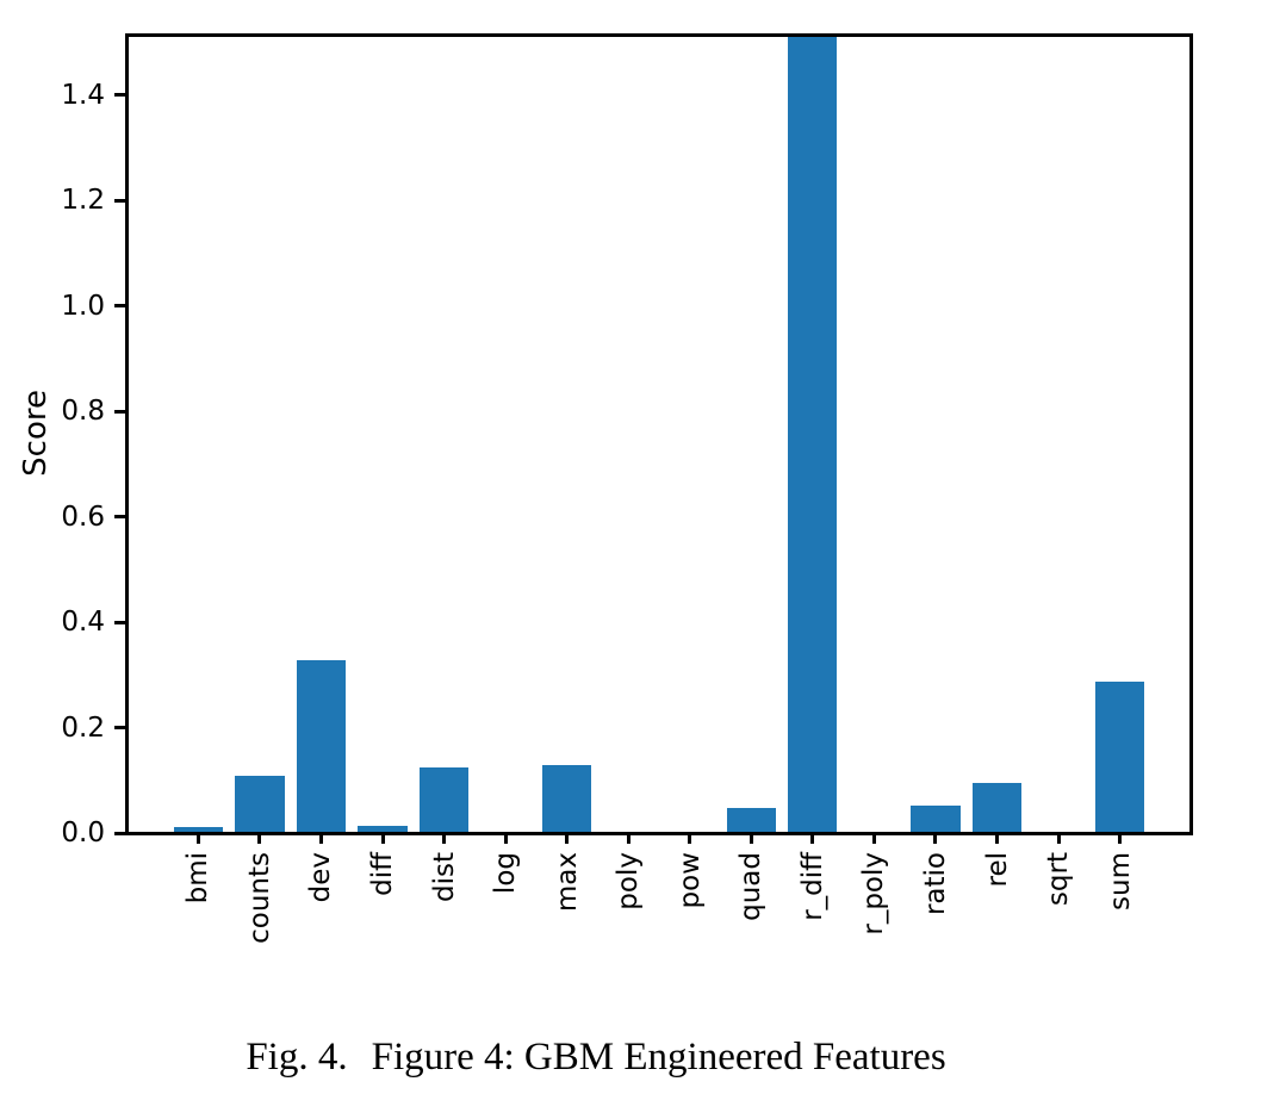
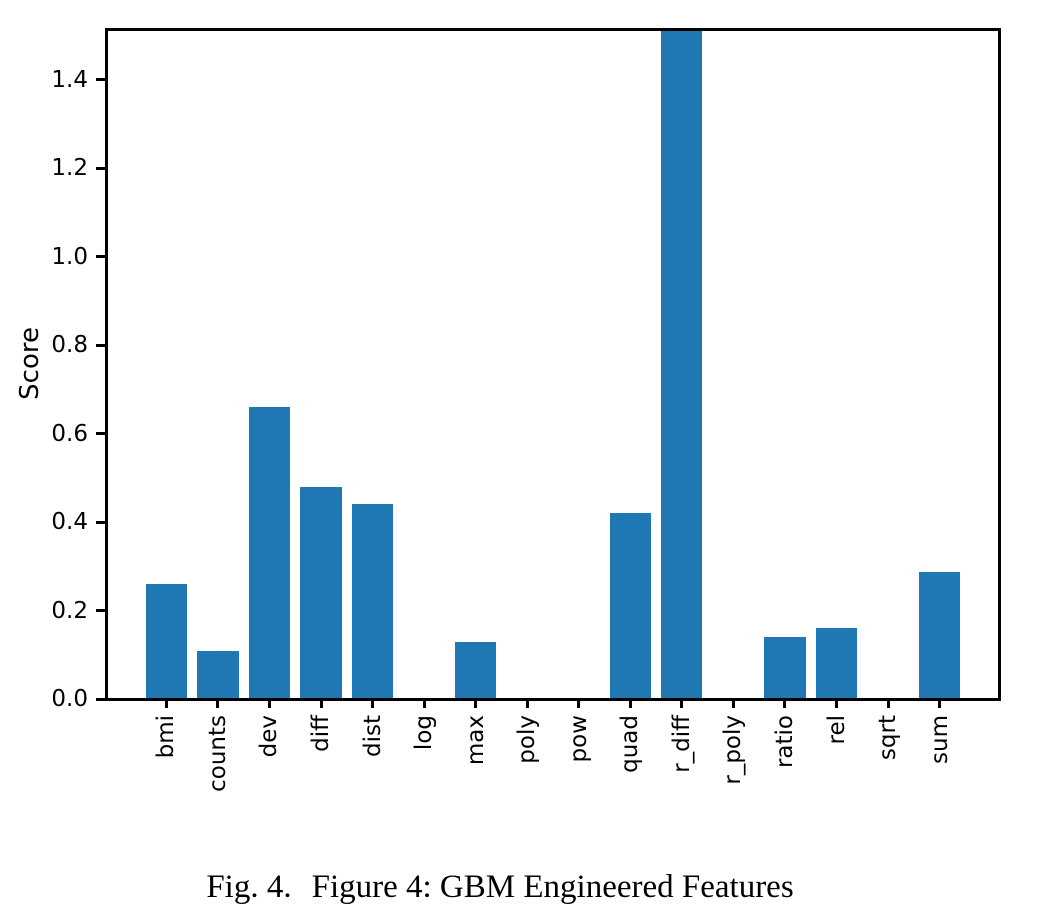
bmi: 0.01 -> 0.26
dev: 0.33 -> 0.66
diff: 0.01 -> 0.48
dist: 0.12 -> 0.44
quad: 0.05 -> 0.42
ratio: 0.05 -> 0.14
rel: 0.10 -> 0.16
